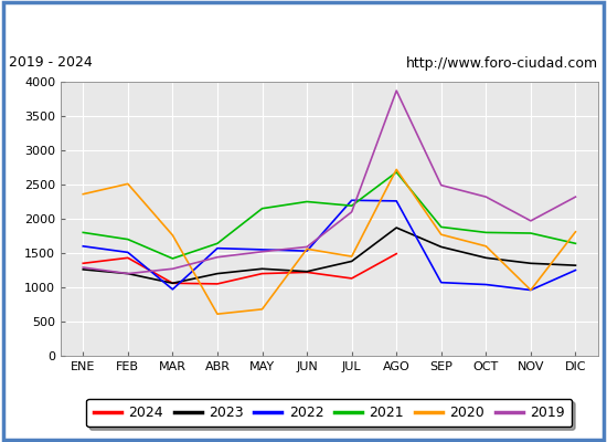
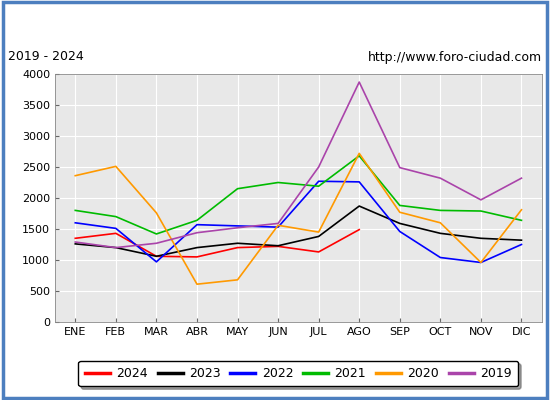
2019/JUL: 2100 -> 2500
2022/SEP: 1070 -> 1460
